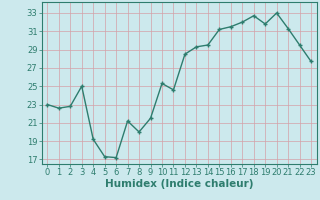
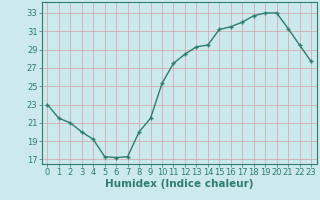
1: 22.6 -> 21.5
2: 22.8 -> 21.0
3: 25.0 -> 20.0
7: 21.2 -> 17.3
11: 24.6 -> 27.5
19: 31.8 -> 33.0
